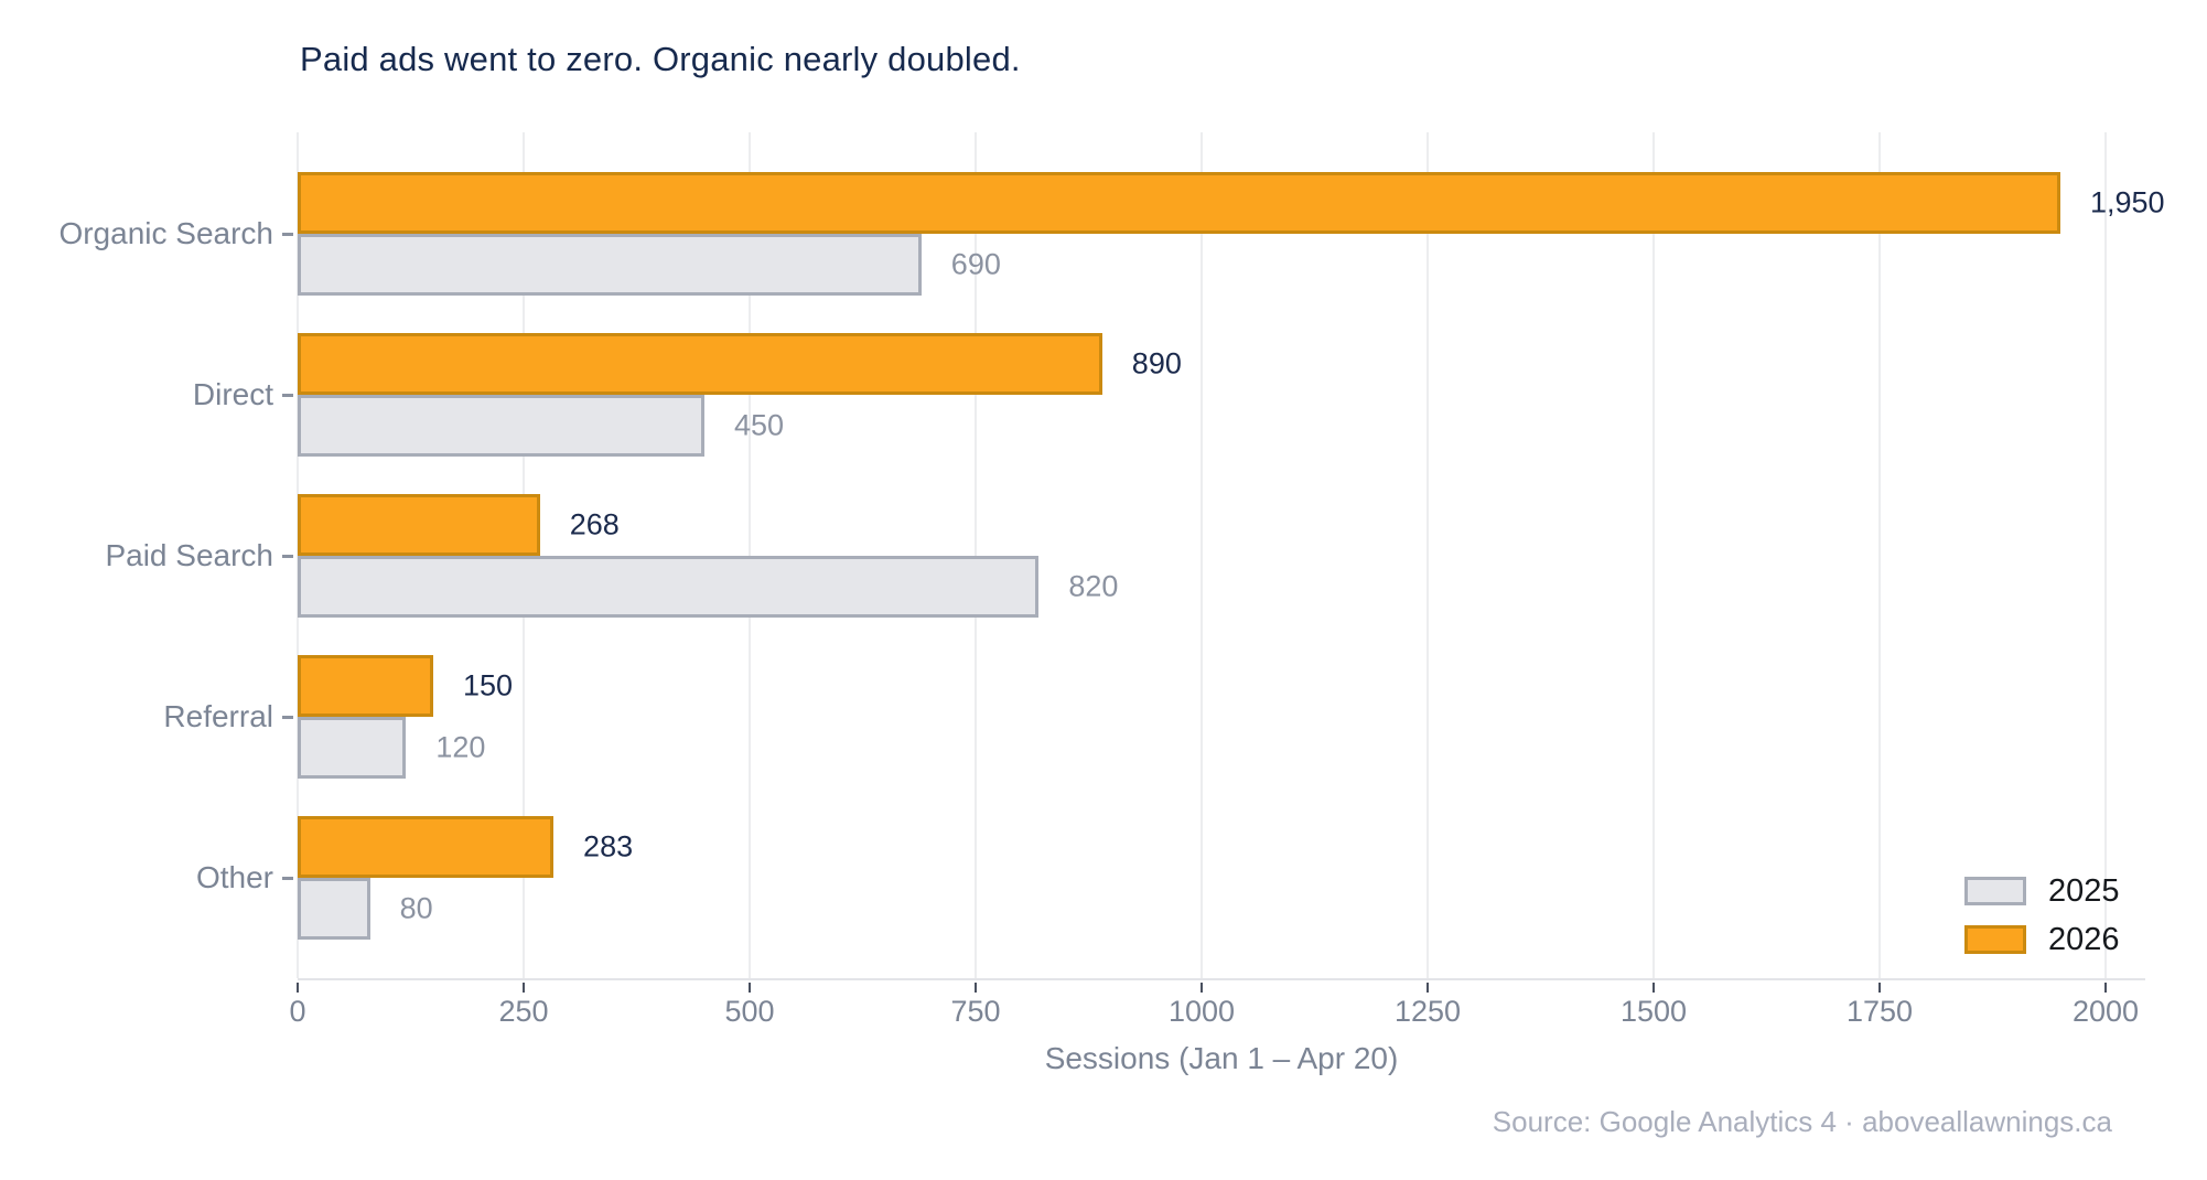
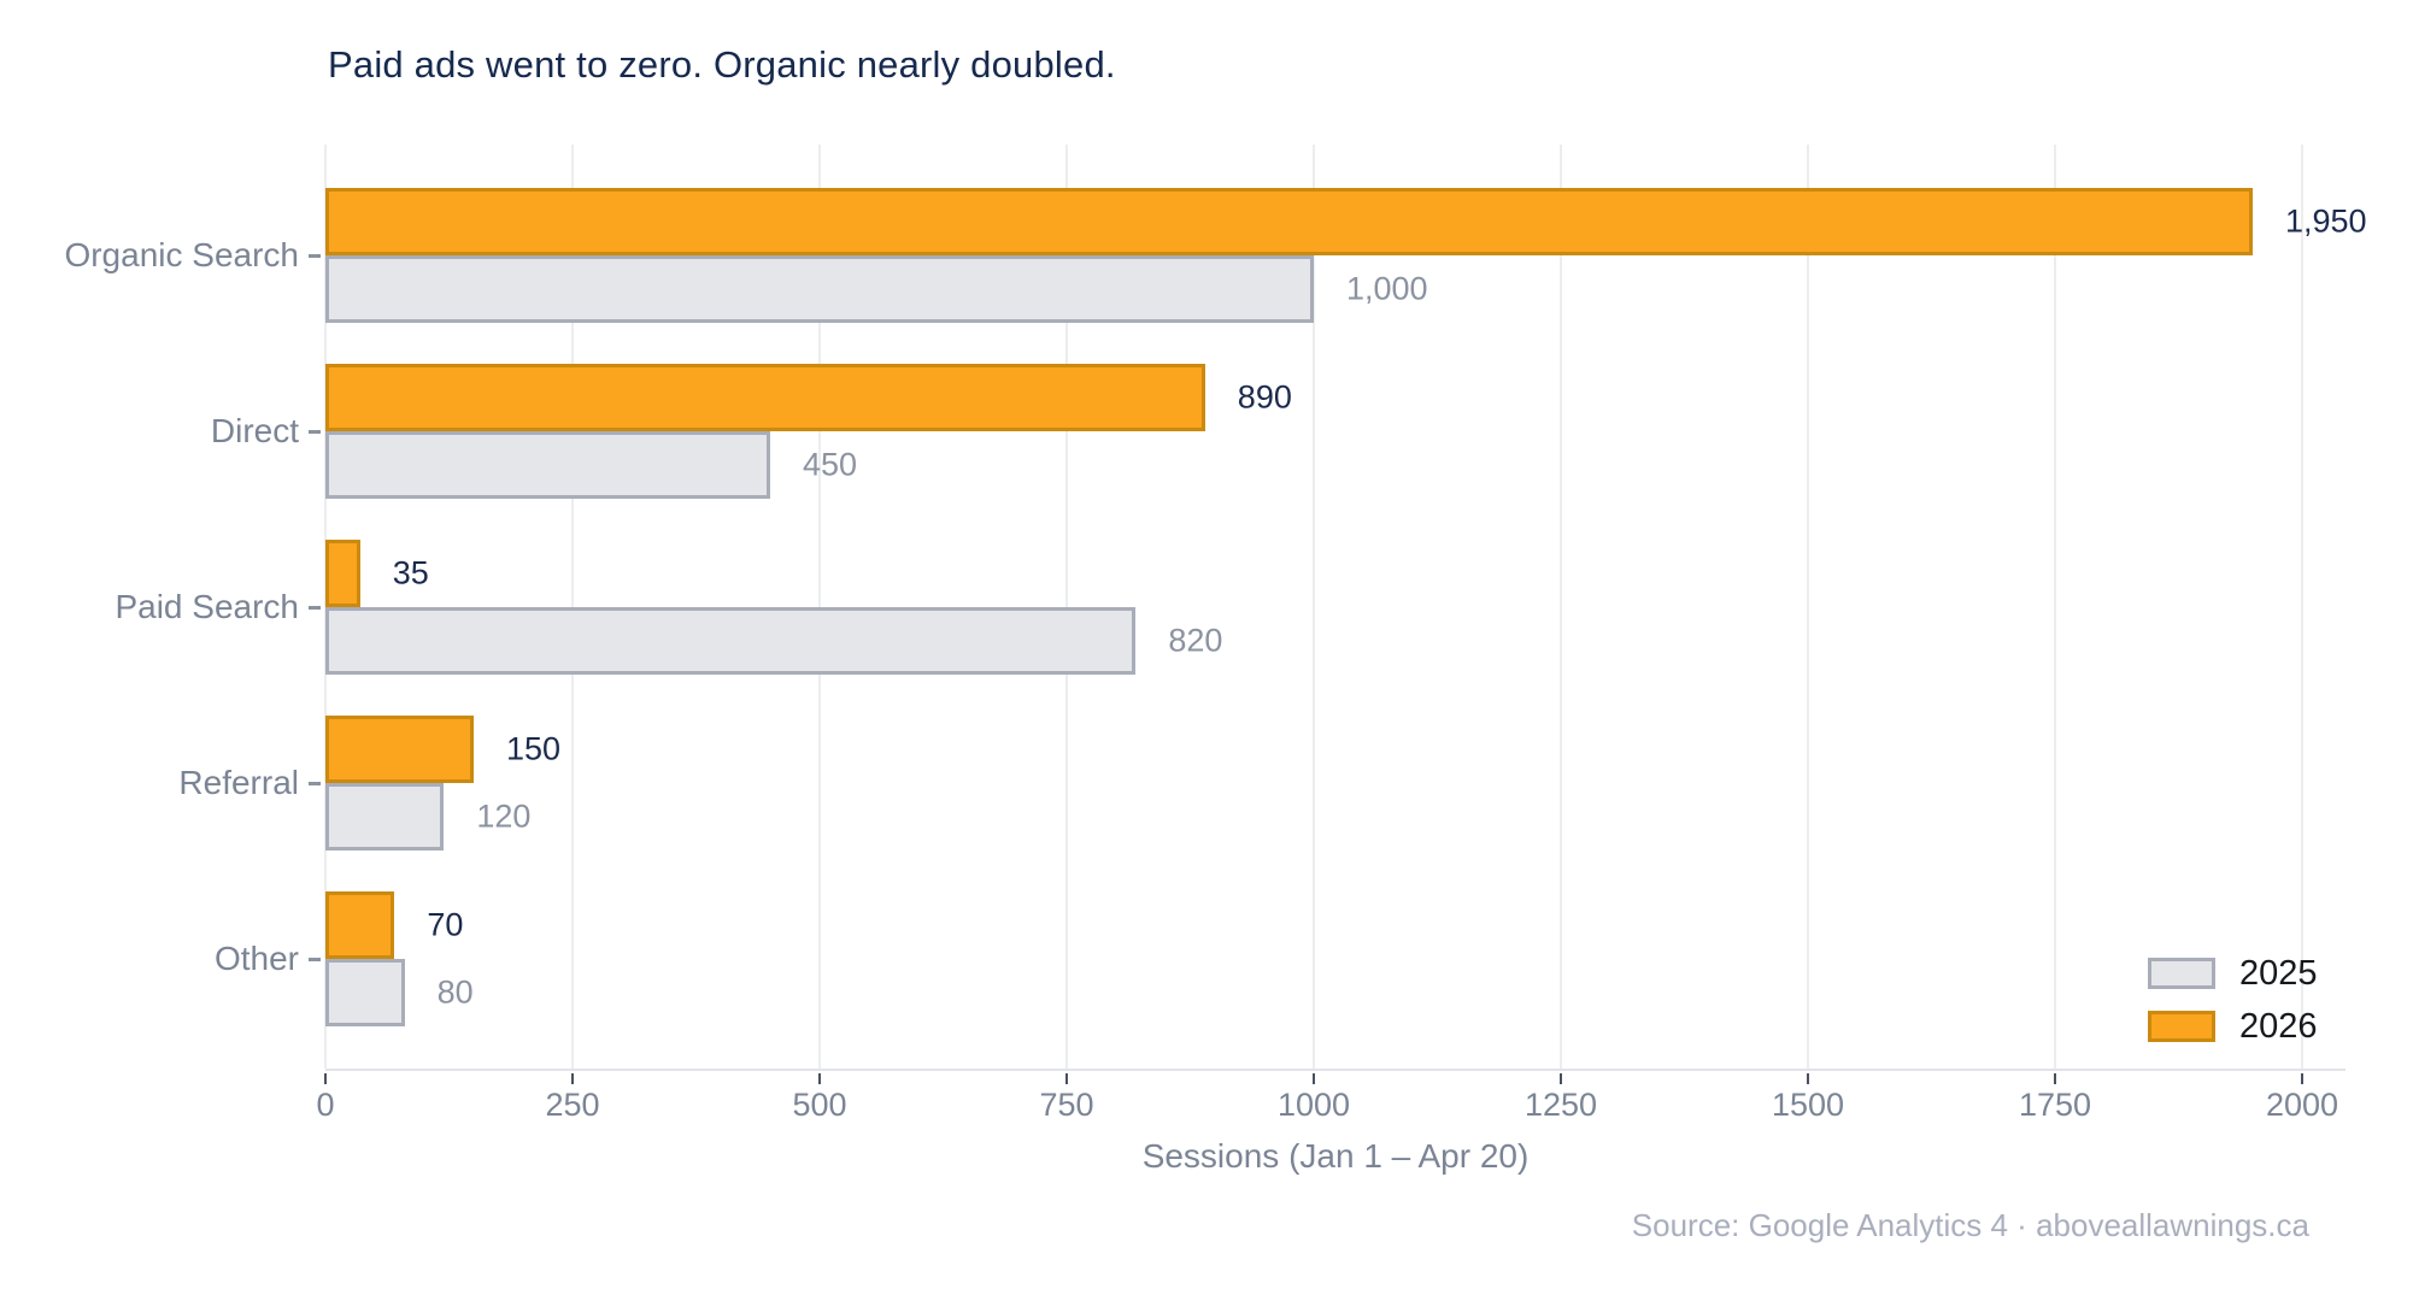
2025/Organic Search: 690 -> 1,000
2026/Paid Search: 268 -> 35
2026/Other: 283 -> 70
